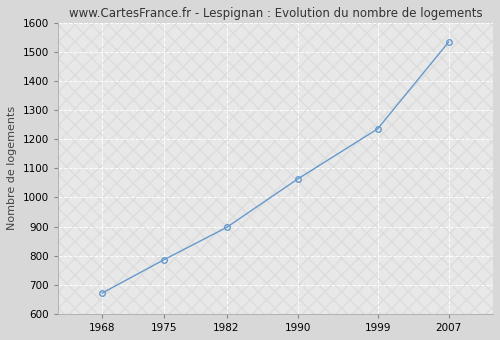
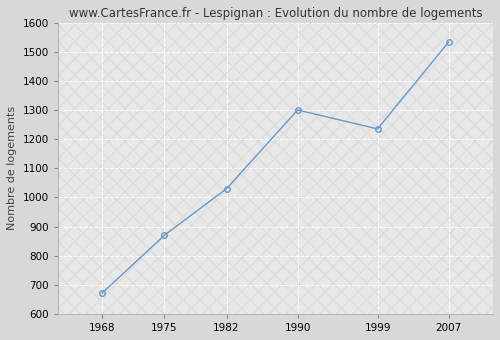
1975: 787 -> 870
1982: 897 -> 1030
1990: 1063 -> 1300
